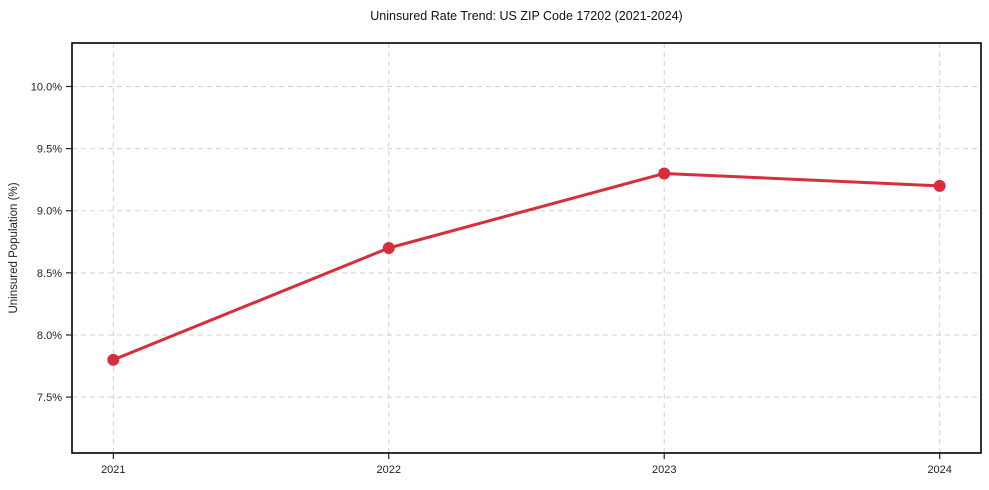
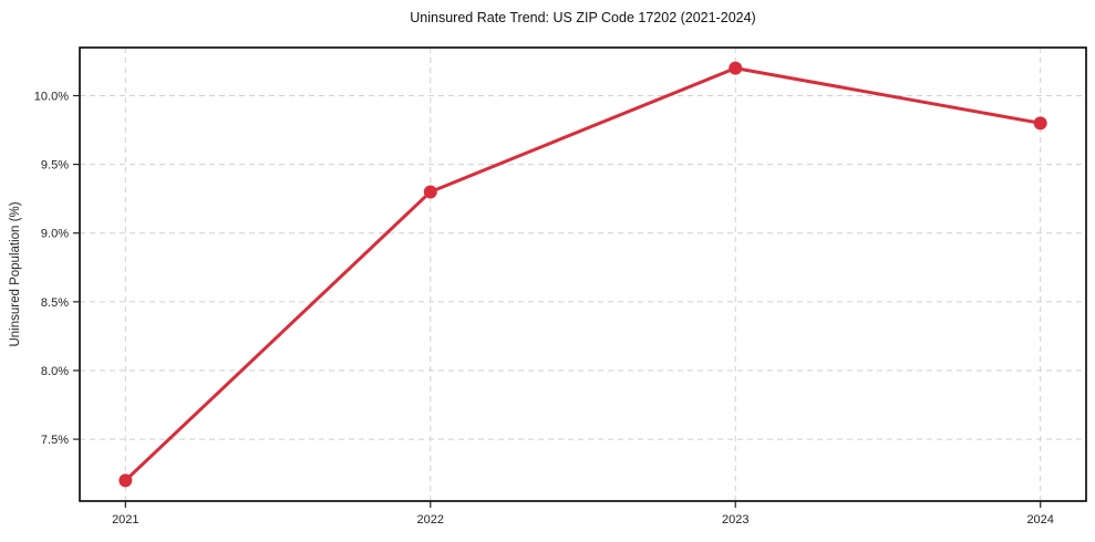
2021: 7.8% -> 7.2%
2022: 8.7% -> 9.3%
2023: 9.3% -> 10.2%
2024: 9.2% -> 9.8%
